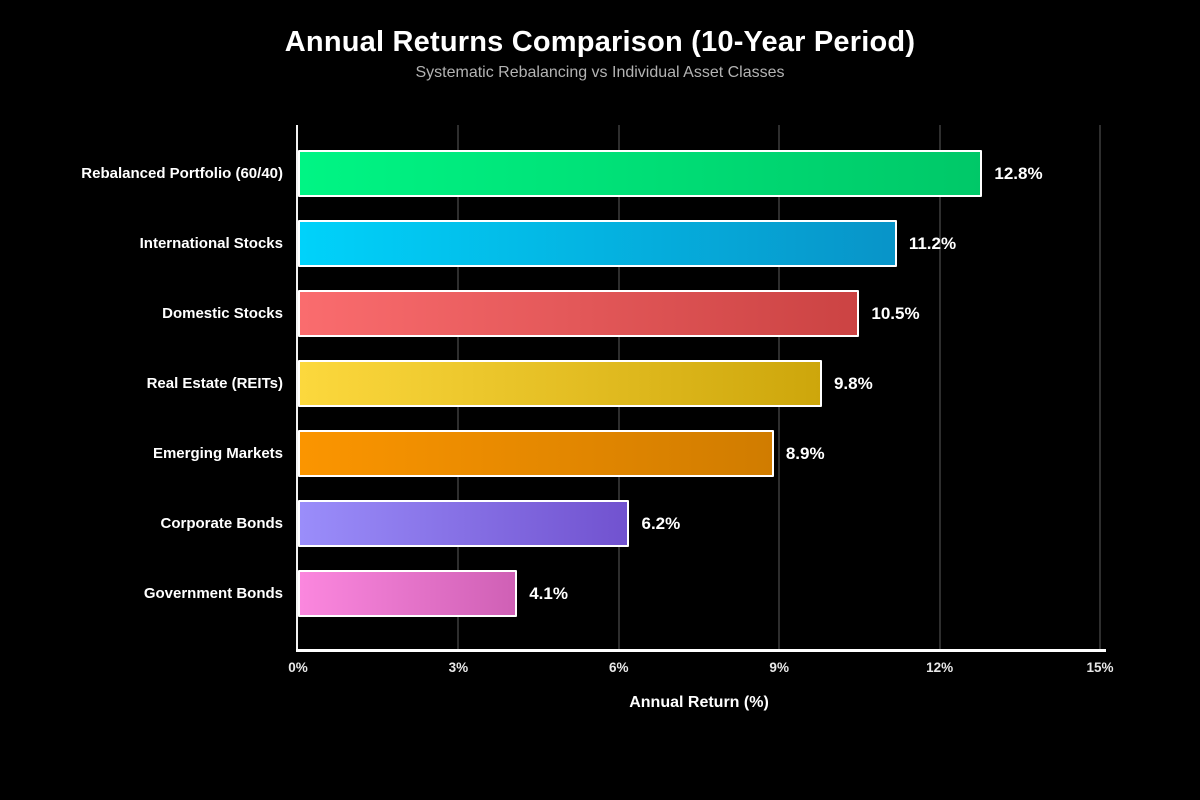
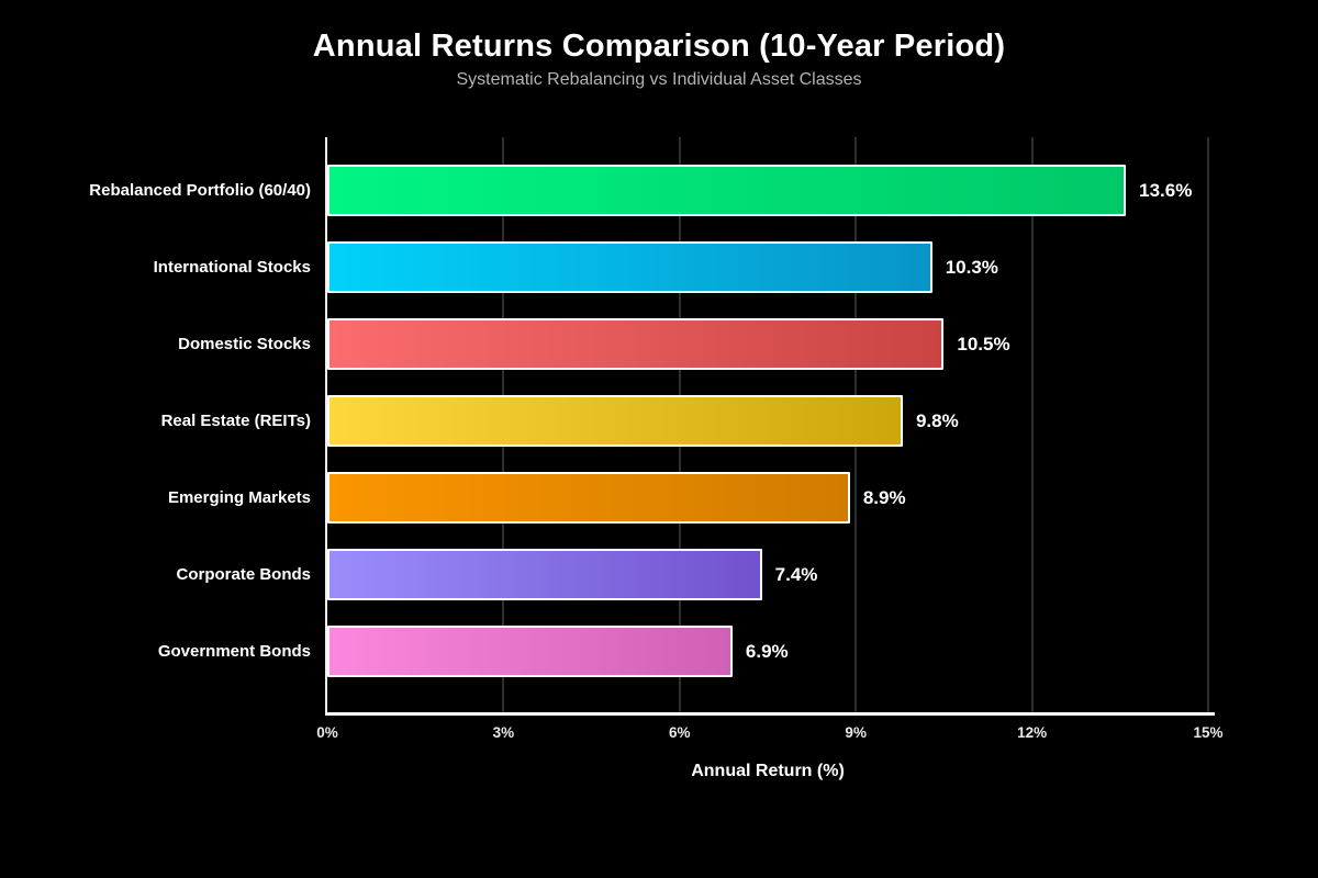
Rebalanced Portfolio (60/40): 12.8% -> 13.6%
International Stocks: 11.2% -> 10.3%
Corporate Bonds: 6.2% -> 7.4%
Government Bonds: 4.1% -> 6.9%
